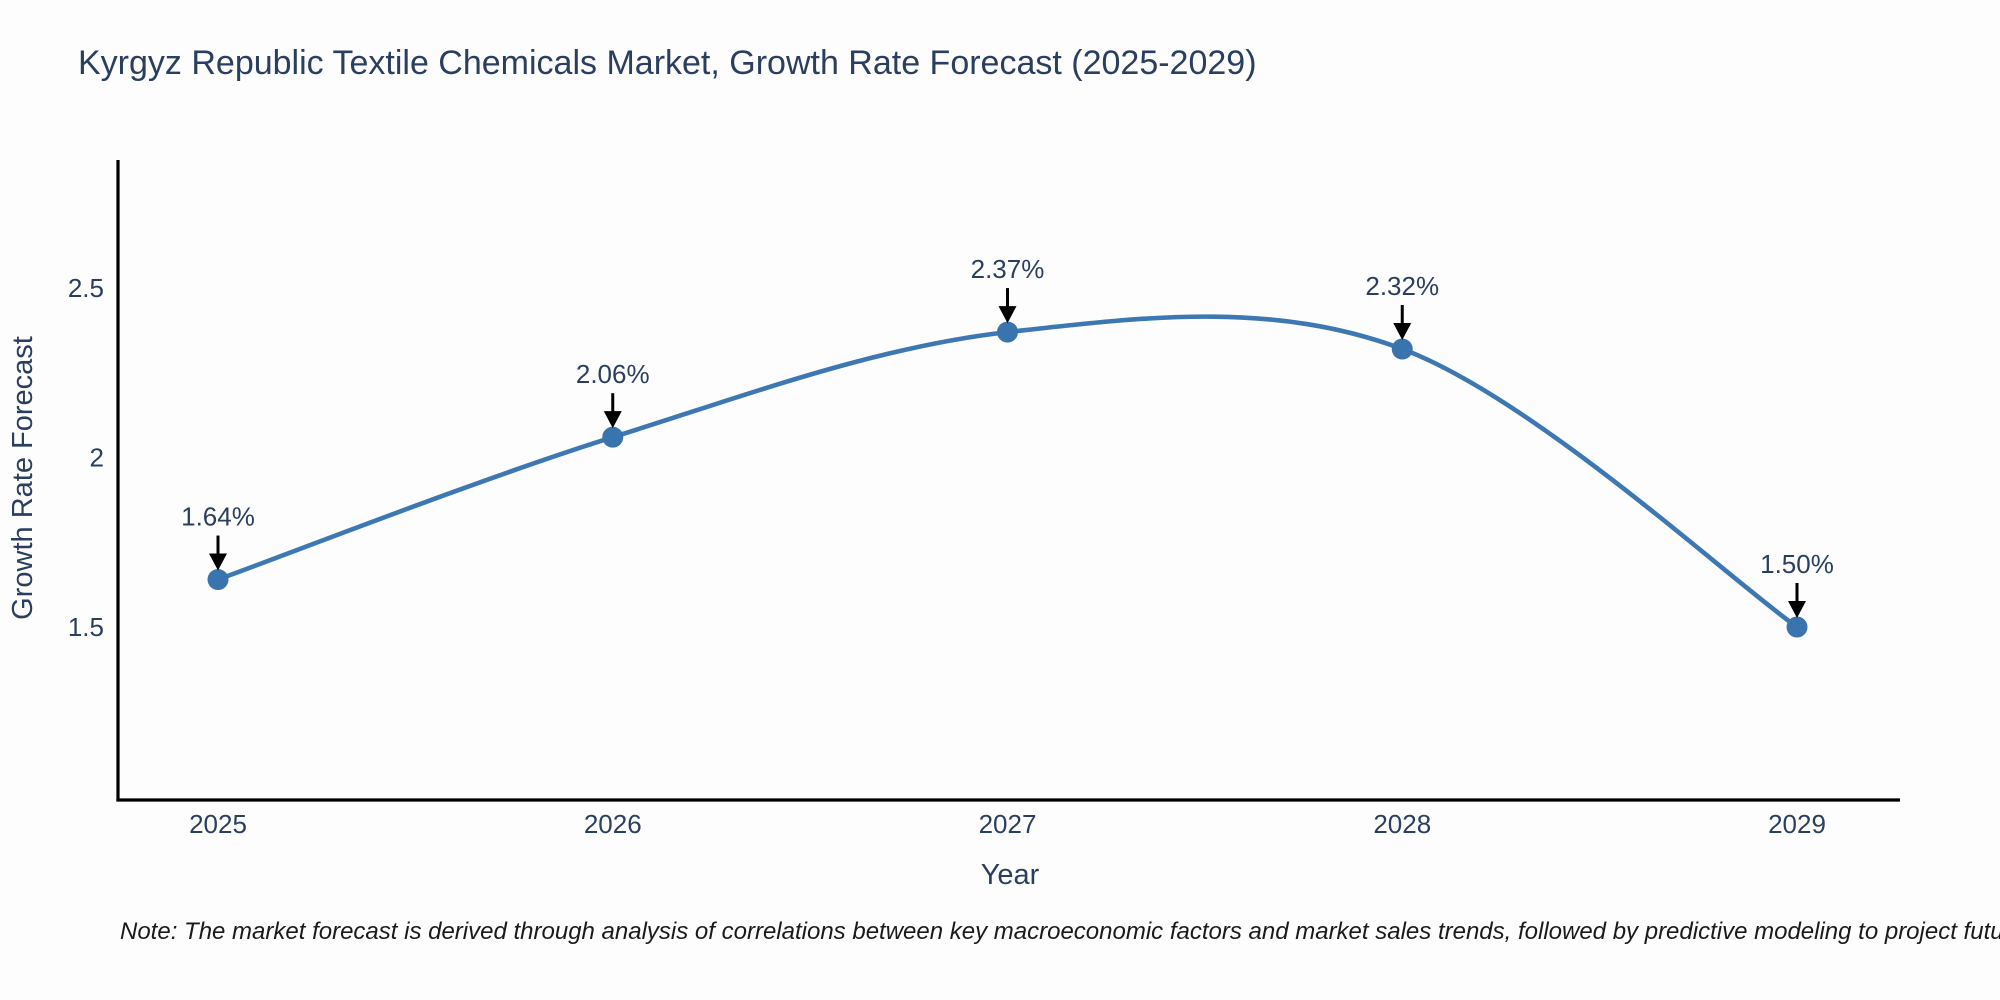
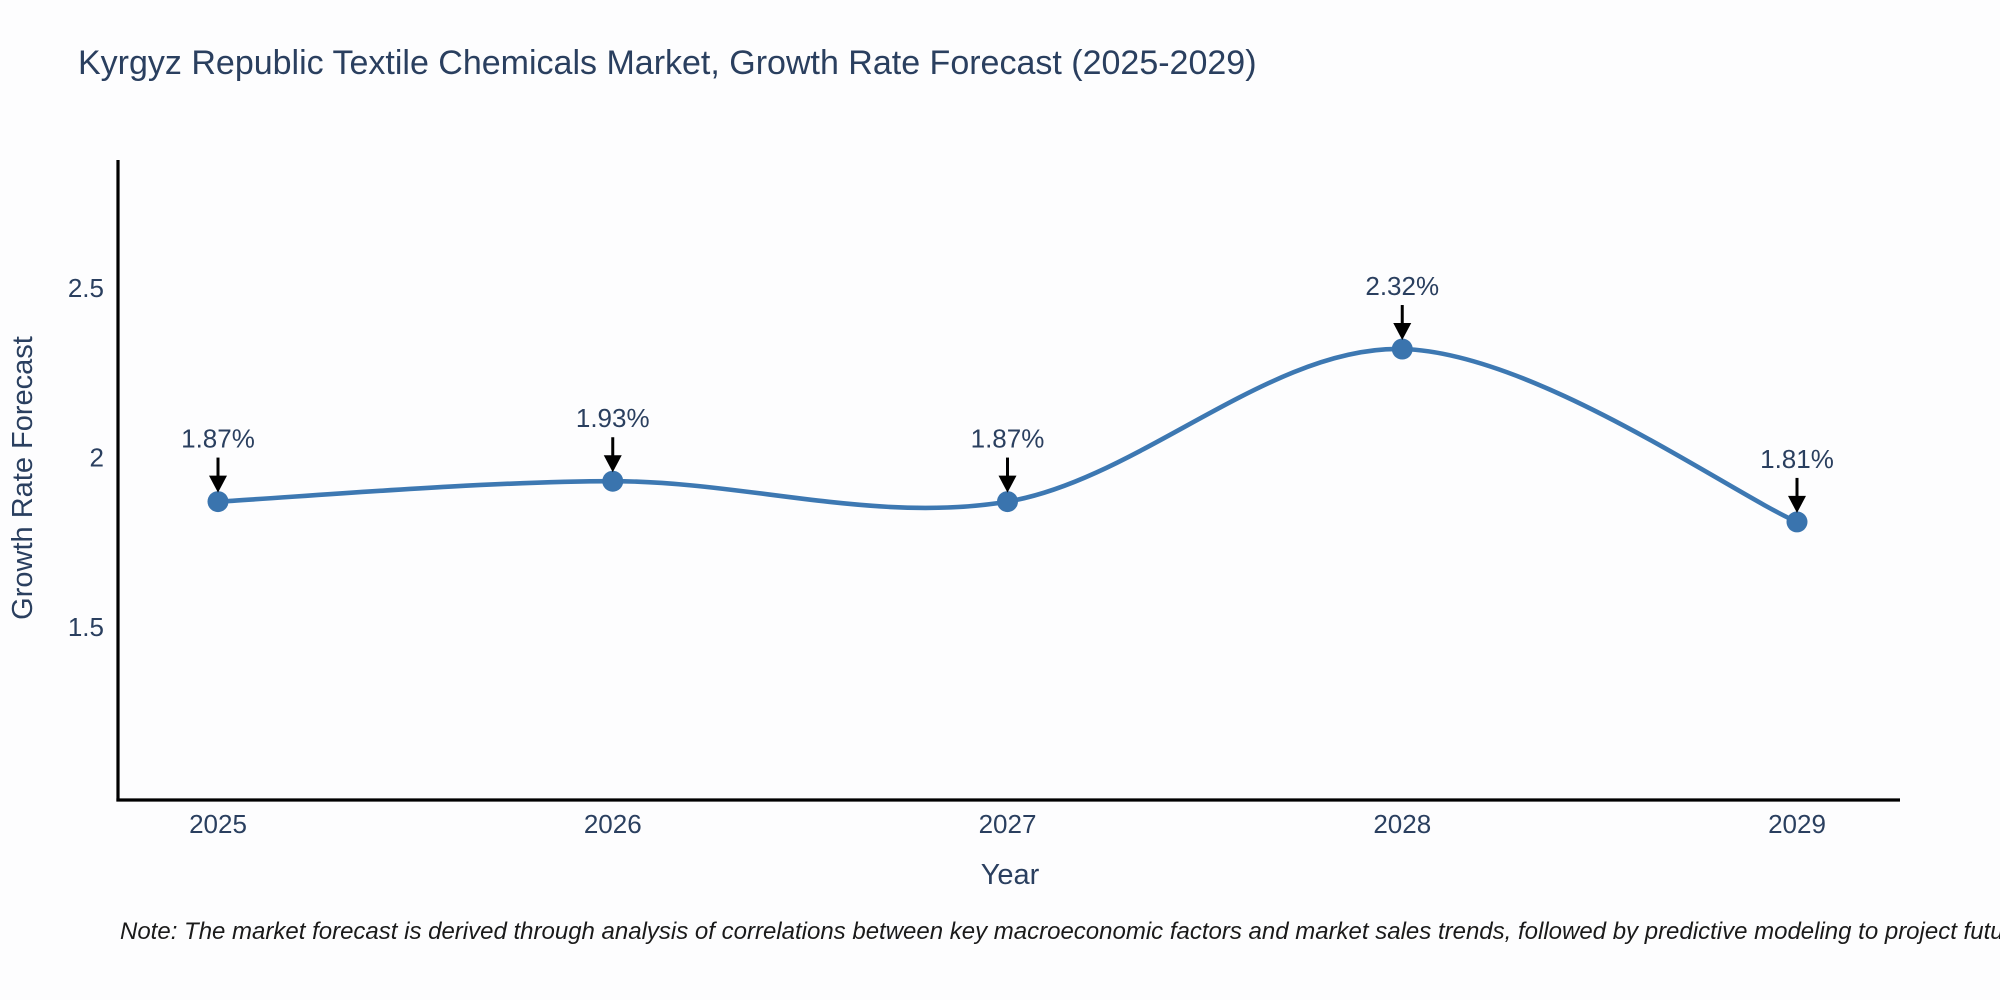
2025: 1.64% -> 1.87%
2026: 2.06% -> 1.93%
2027: 2.37% -> 1.87%
2029: 1.50% -> 1.81%
